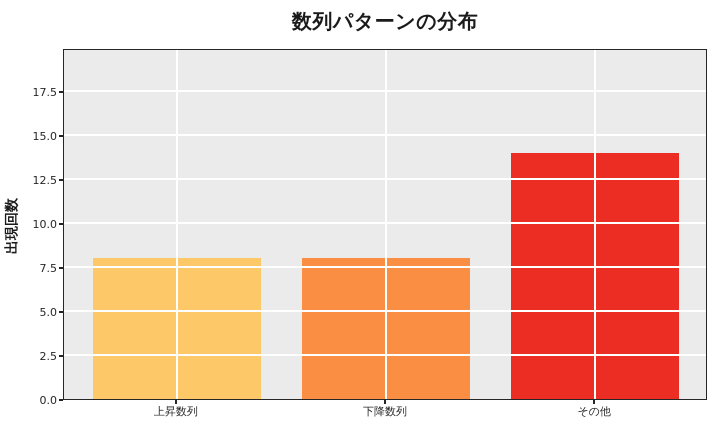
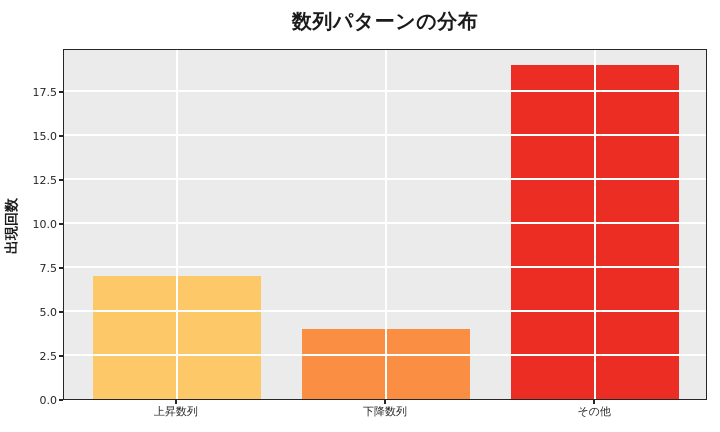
上昇数列: 8 -> 7
下降数列: 8 -> 4
その他: 14 -> 19
